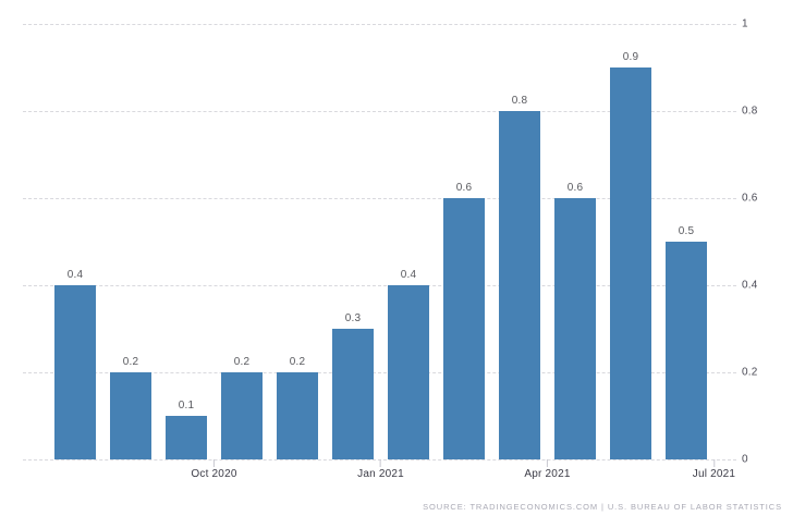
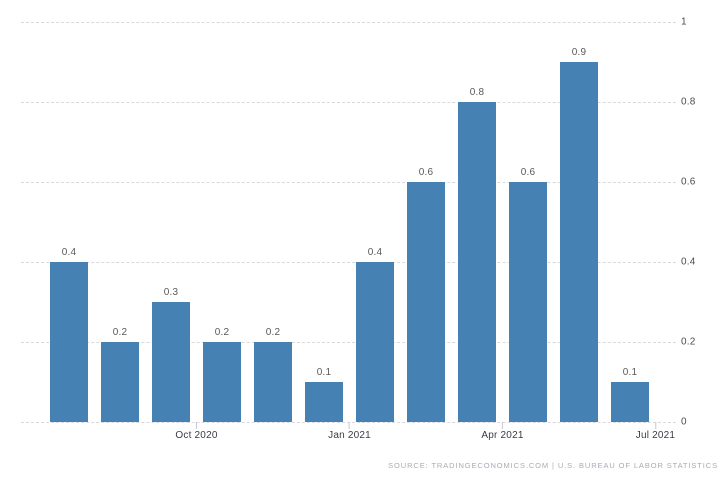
Oct 2020: 0.1 -> 0.3
Jan 2021: 0.3 -> 0.1
Jul 2021: 0.5 -> 0.1
